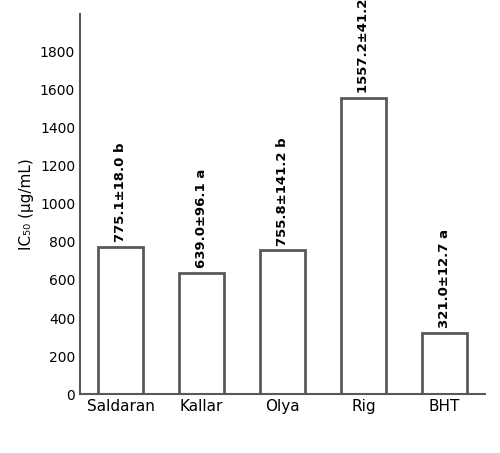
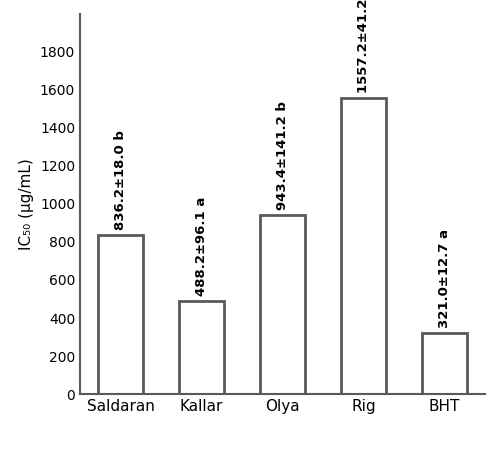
Saldaran: 775.1 -> 836.2
Kallar: 639.0 -> 488.2
Olya: 755.8 -> 943.4
